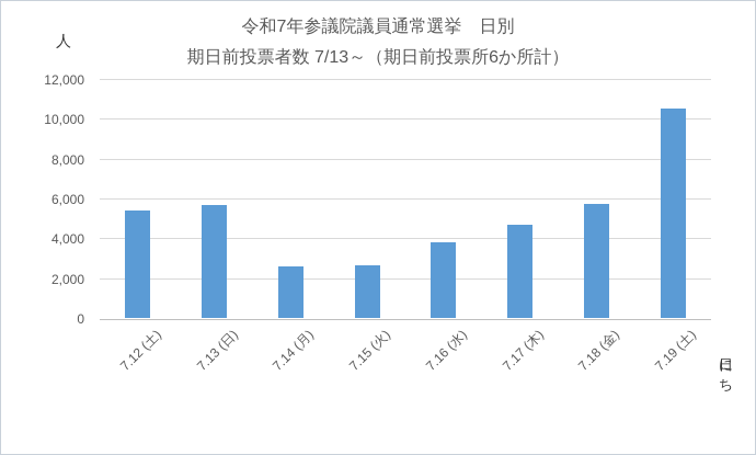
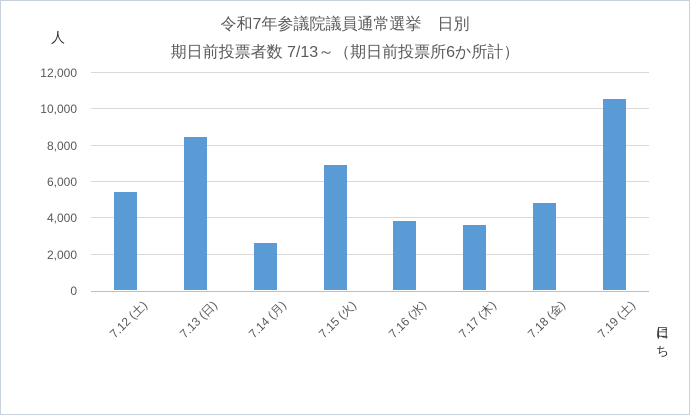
7.13 (日): 5600 -> 8400
7.15 (火): 2600 -> 6900
7.17 (木): 4700 -> 3600
7.18 (金): 5700 -> 4800
